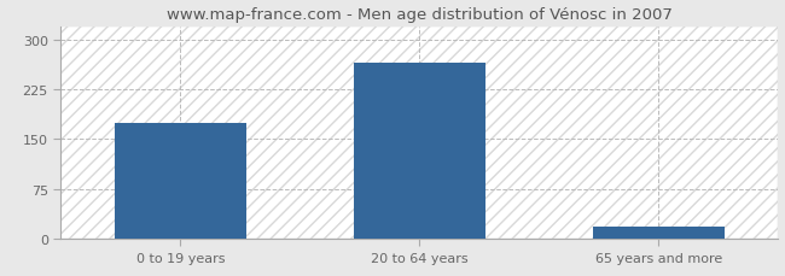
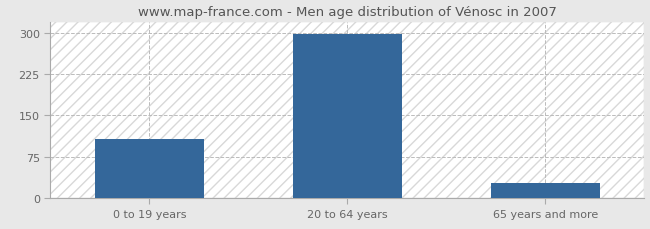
0 to 19 years: 174 -> 107
20 to 64 years: 264 -> 297
65 years and more: 18 -> 28
